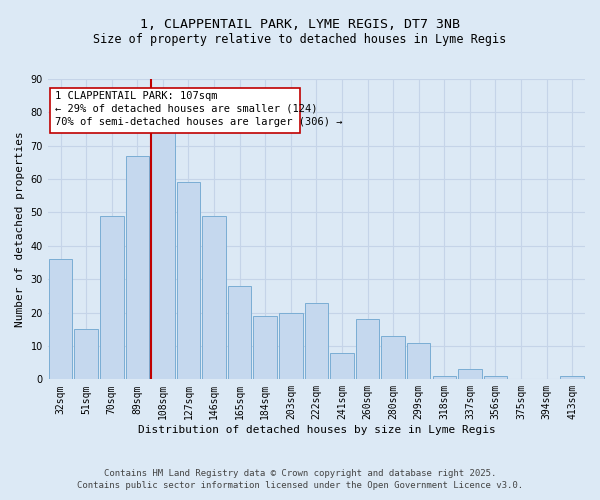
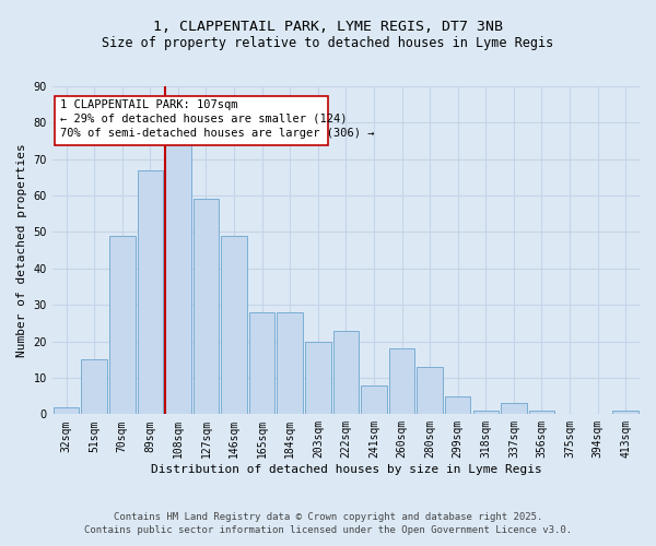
32sqm: 36 -> 2
184sqm: 19 -> 28
299sqm: 11 -> 5
